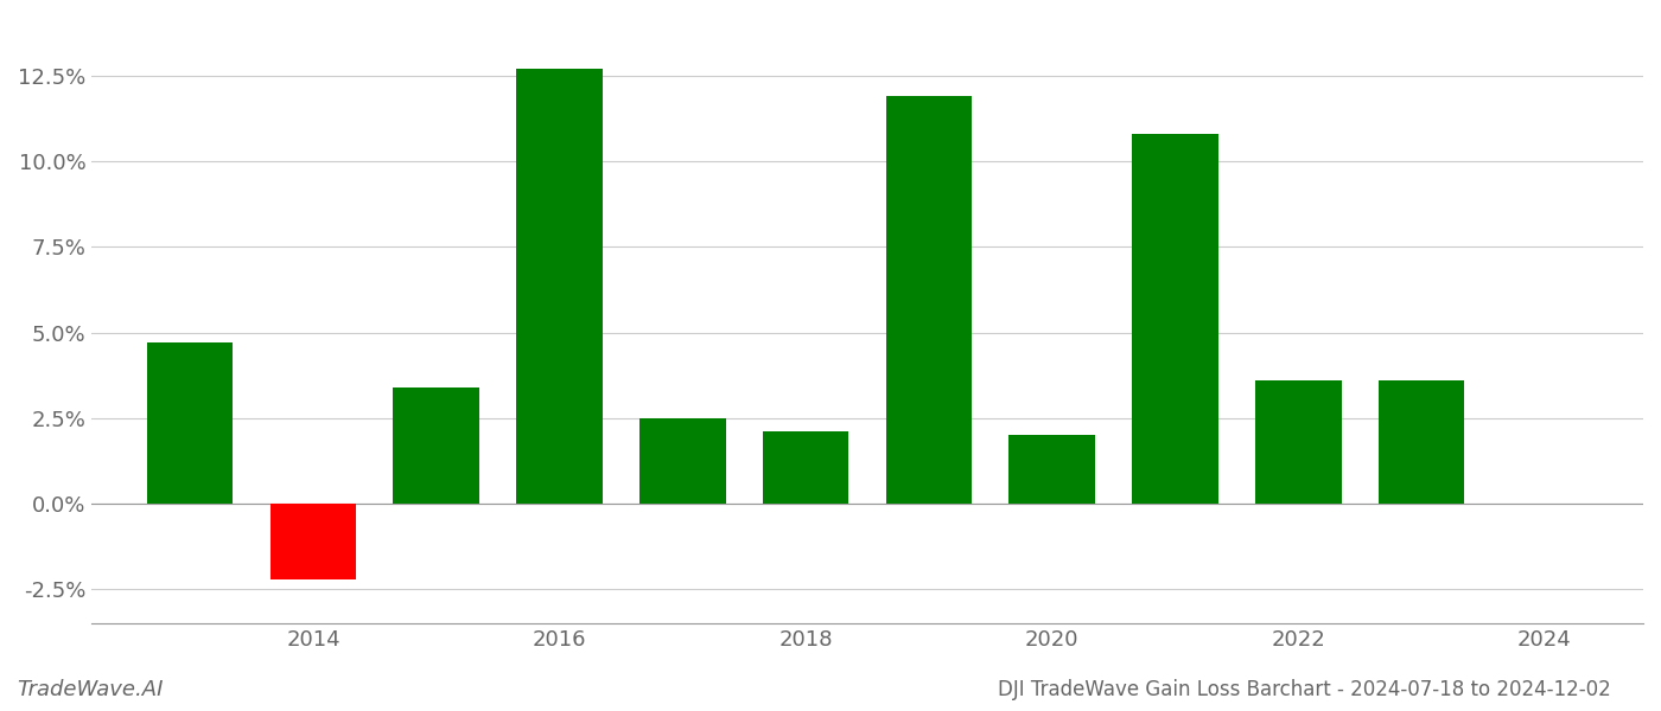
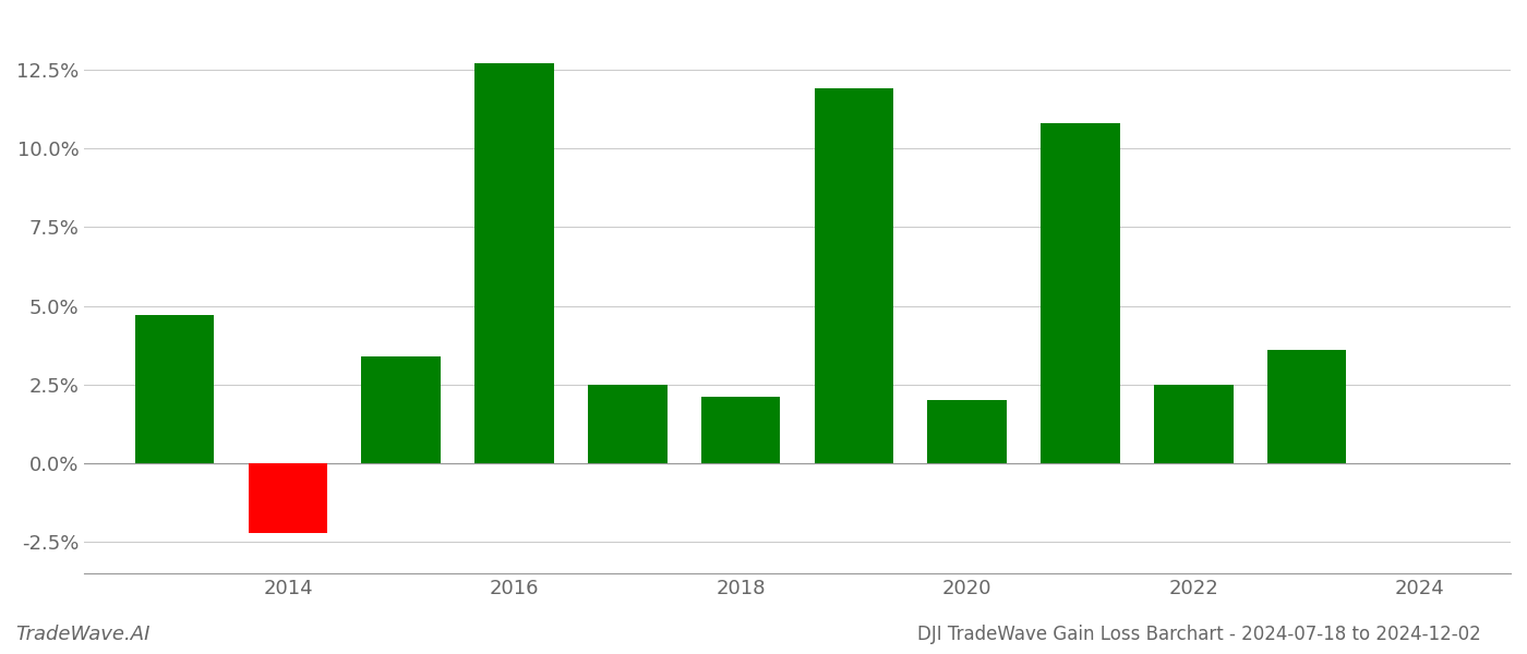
2022: 3.6% -> 2.5%
